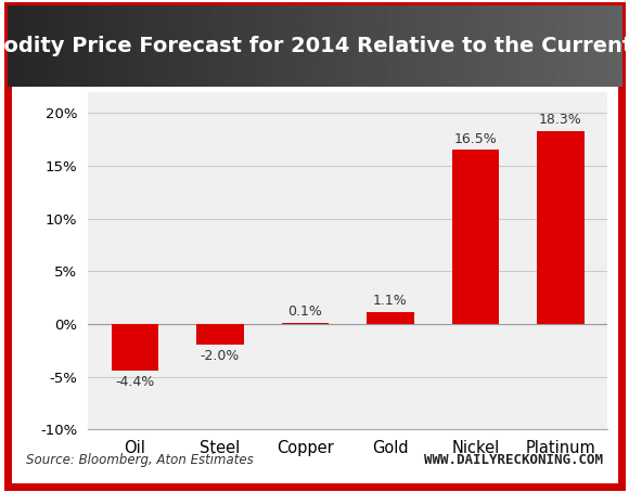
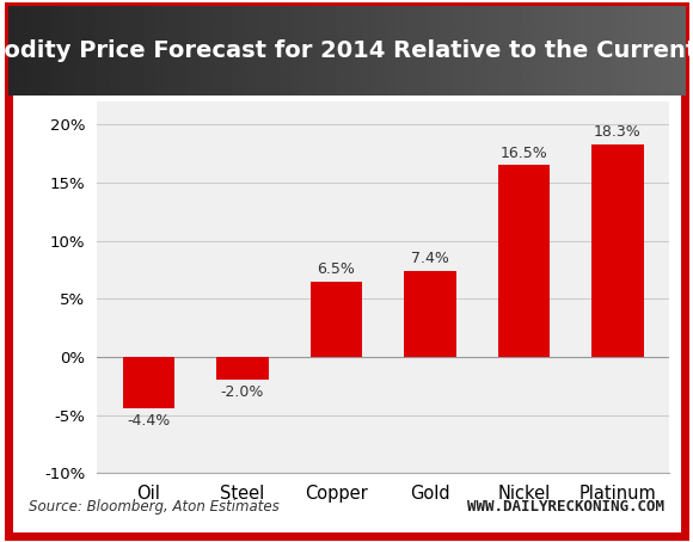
Copper: 0.1% -> 6.5%
Gold: 1.1% -> 7.4%
